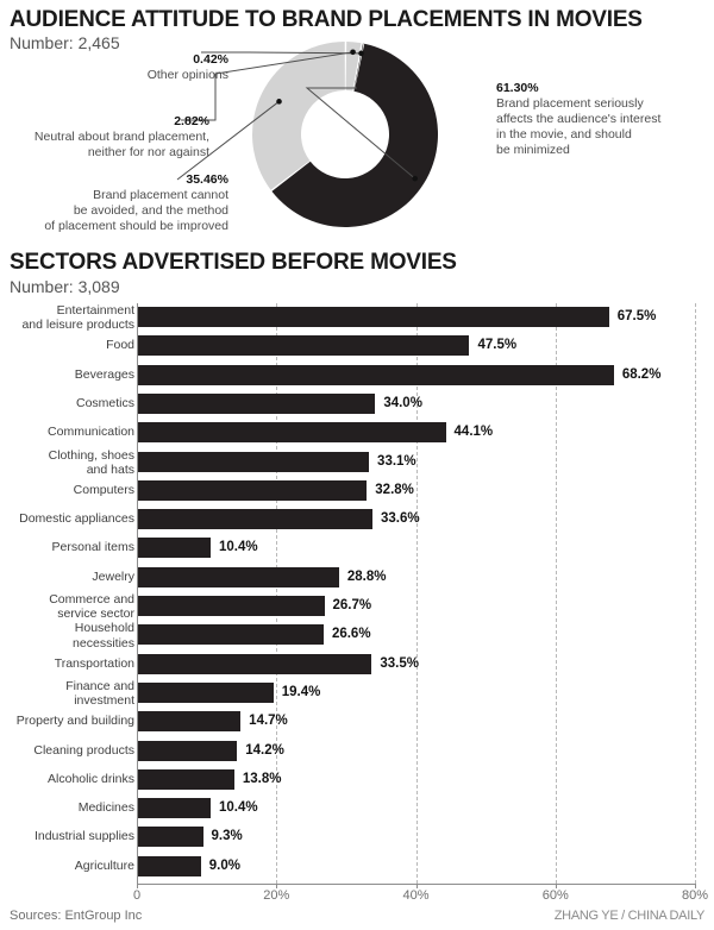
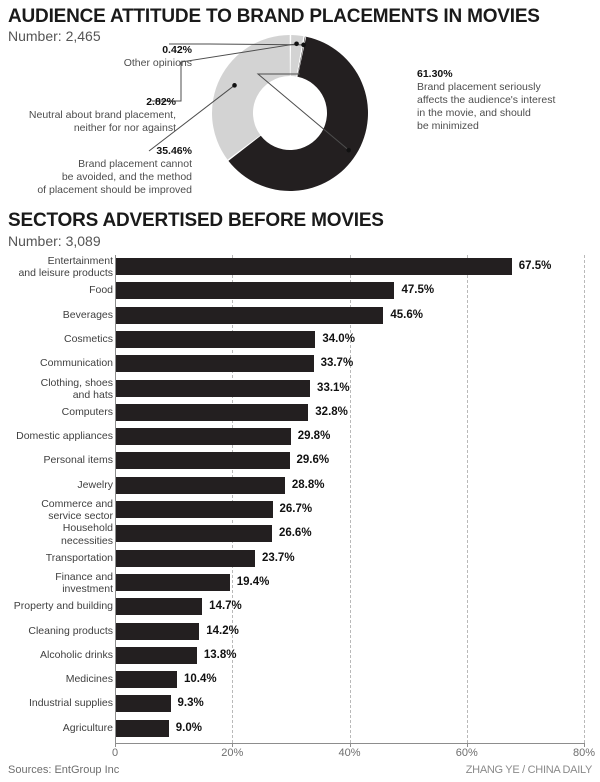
SECTORS ADVERTISED BEFORE MOVIES/Beverages: 68.2% -> 45.6%
SECTORS ADVERTISED BEFORE MOVIES/Communication: 44.1% -> 33.7%
SECTORS ADVERTISED BEFORE MOVIES/Domestic appliances: 33.6% -> 29.8%
SECTORS ADVERTISED BEFORE MOVIES/Personal items: 10.4% -> 29.6%
SECTORS ADVERTISED BEFORE MOVIES/Transportation: 33.5% -> 23.7%
